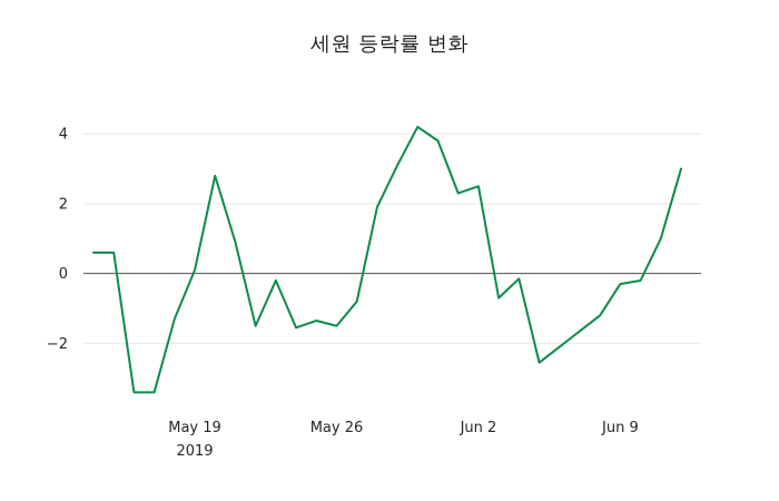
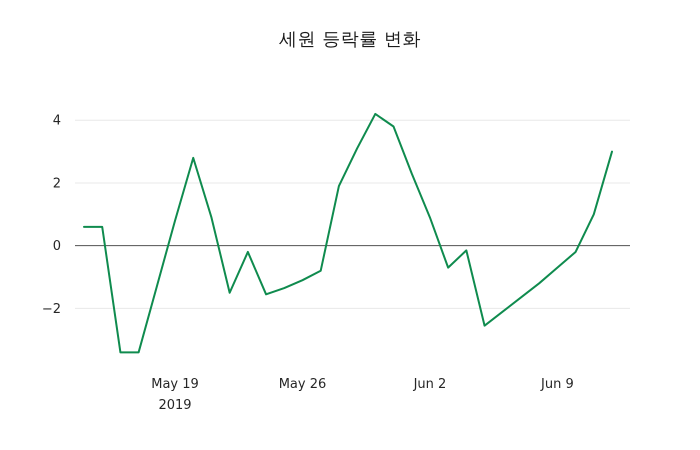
May 19: 0.1 -> 0.8
May 26: -1.5 -> -1.1
Jun 2: 2.5 -> 0.9
Jun 9: -0.3 -> -0.7
